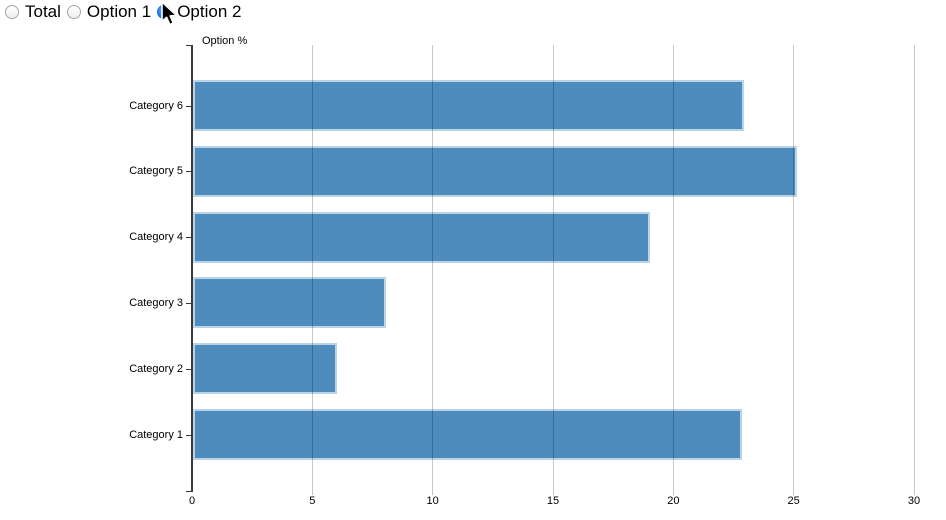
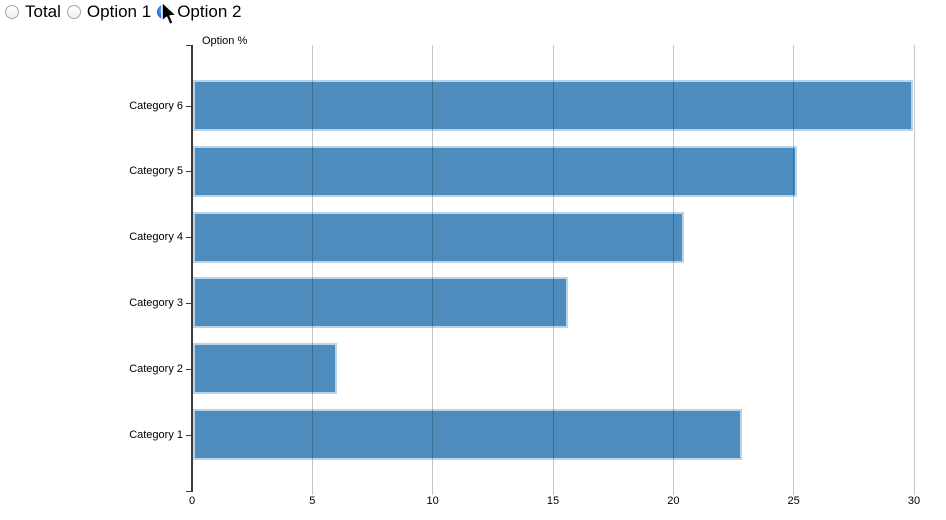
Category 6: 22.9 -> 29.9
Category 4: 19.0 -> 20.4
Category 3: 8.0 -> 15.6
